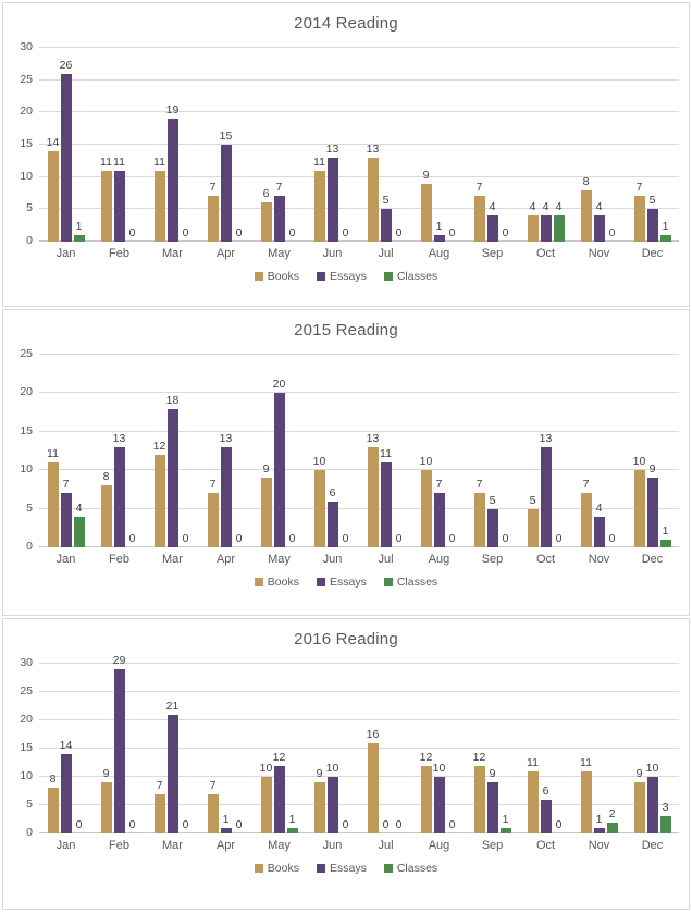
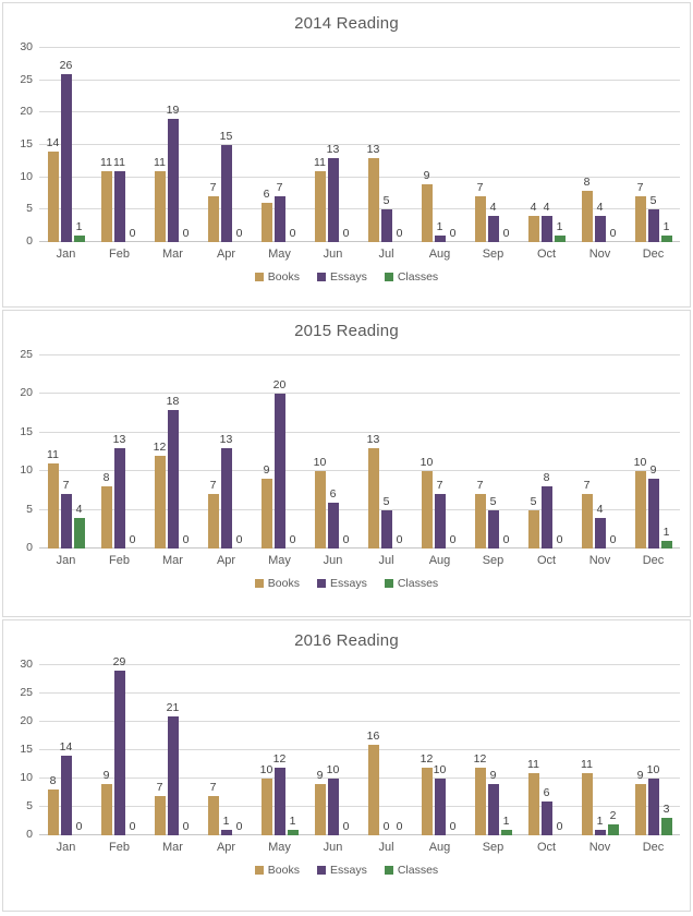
2014 Reading/Classes/Oct: 4 -> 1
2015 Reading/Essays/Jul: 11 -> 5
2015 Reading/Essays/Oct: 13 -> 8
